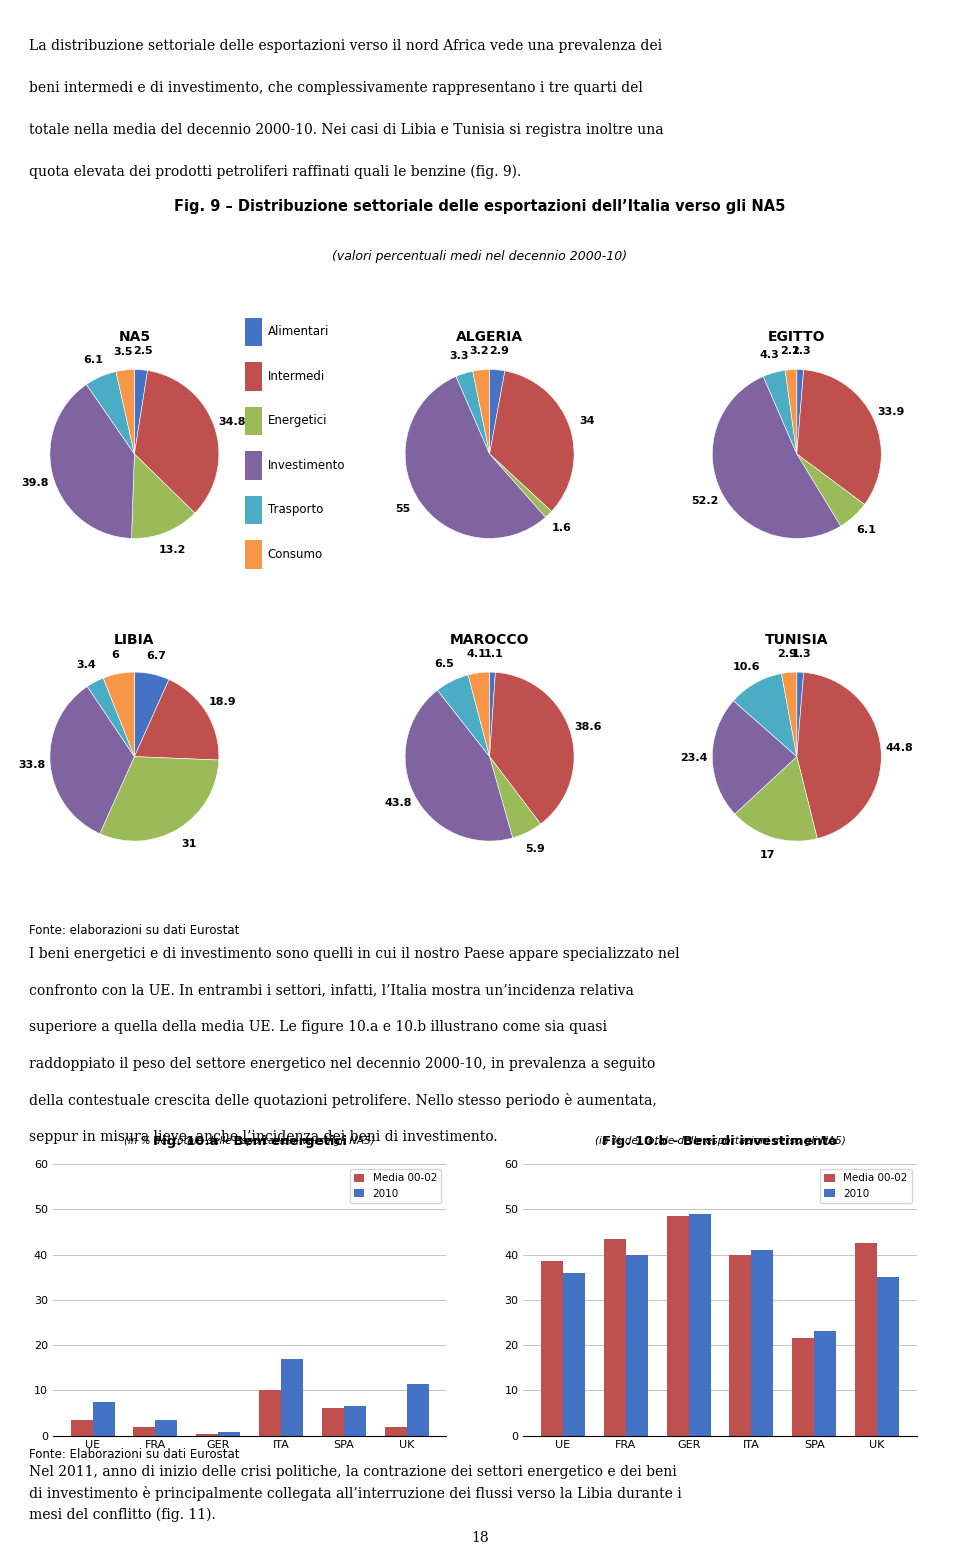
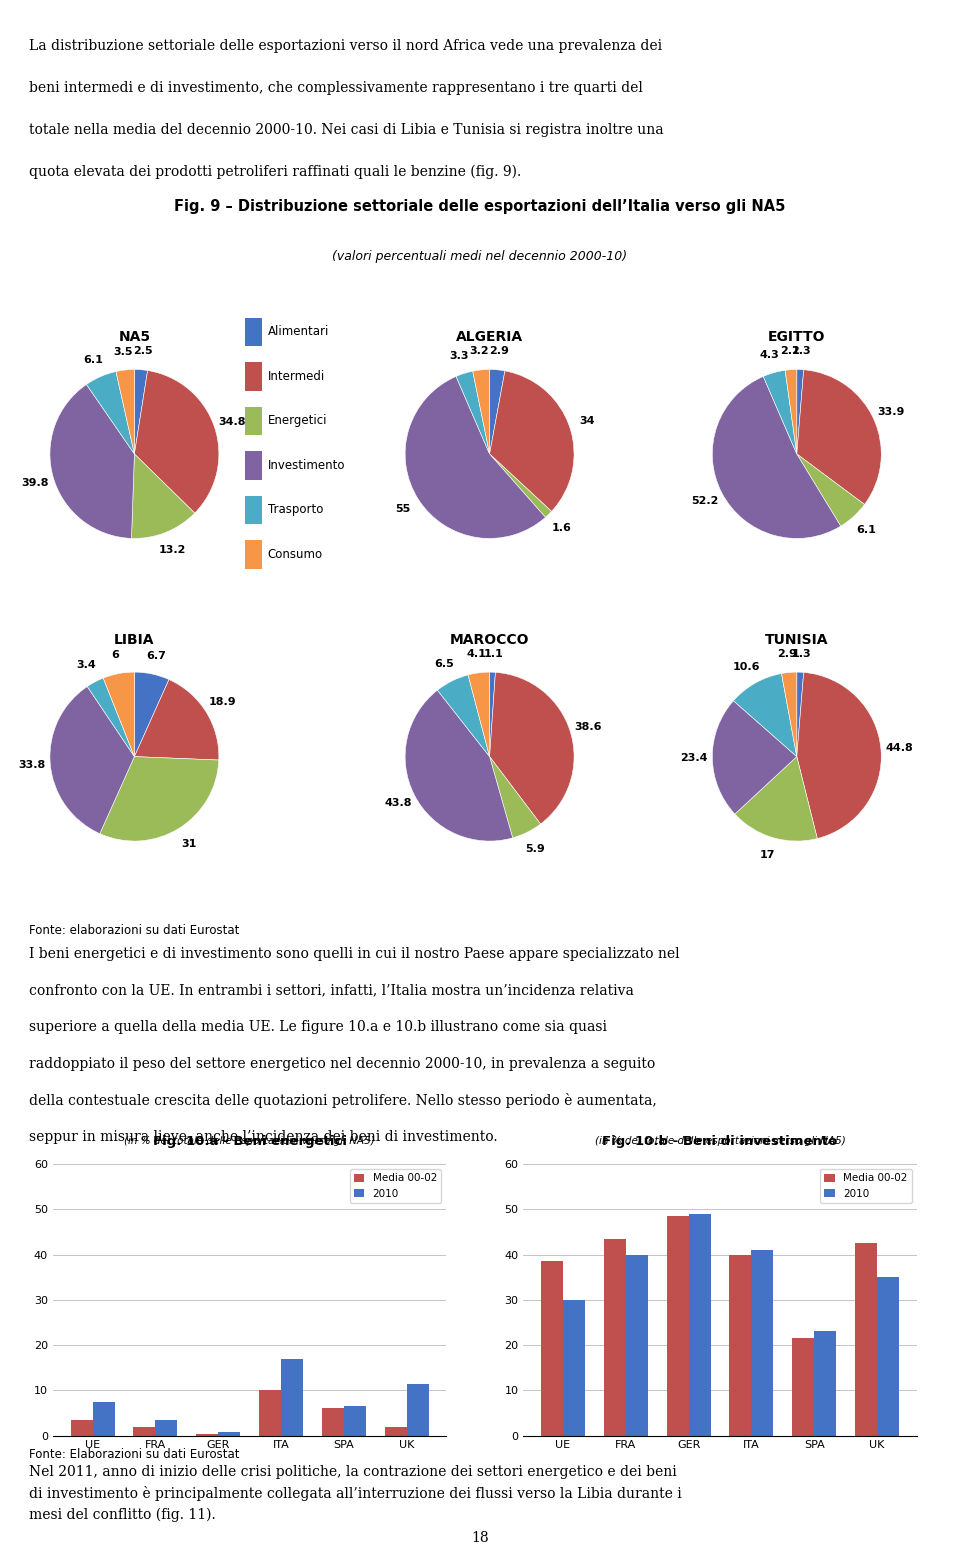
2010/UE: 36 -> 30
